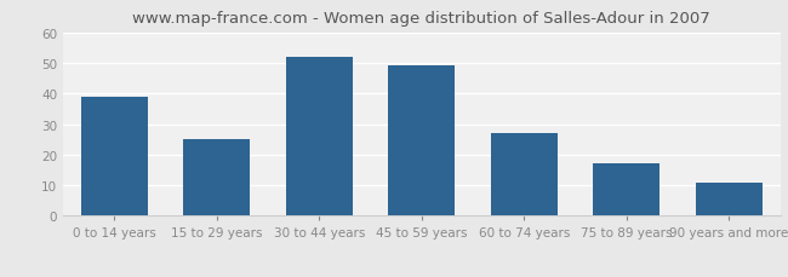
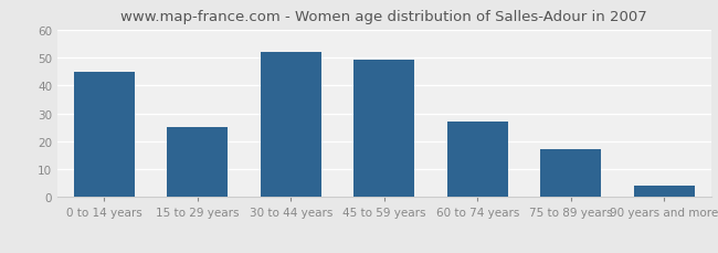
0 to 14 years: 39 -> 45
90 years and more: 11 -> 4
